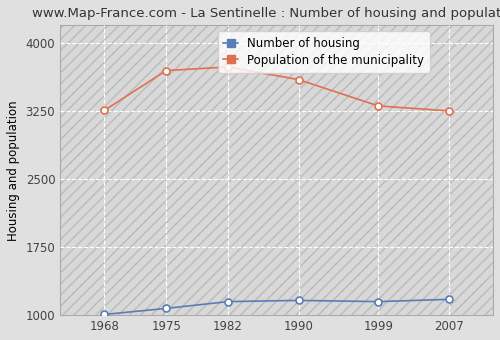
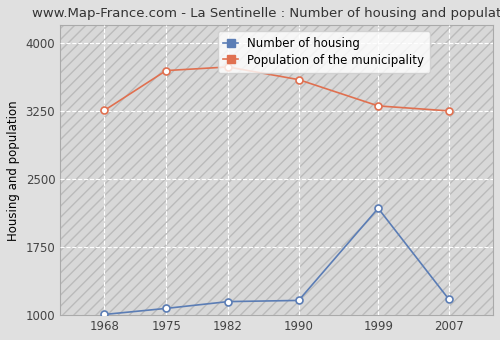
Number of housing/1999: 1150 -> 2180
